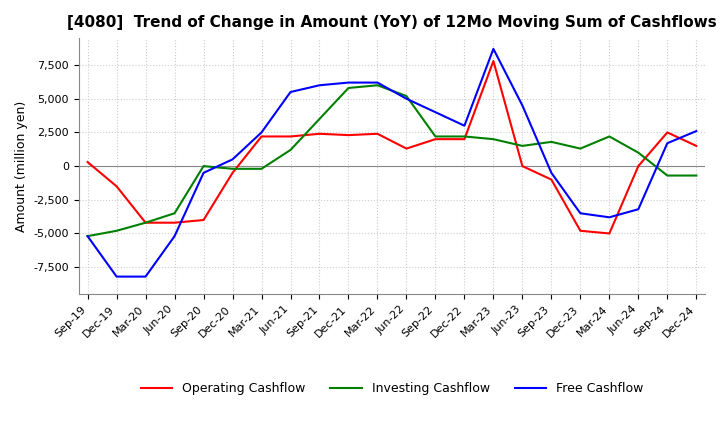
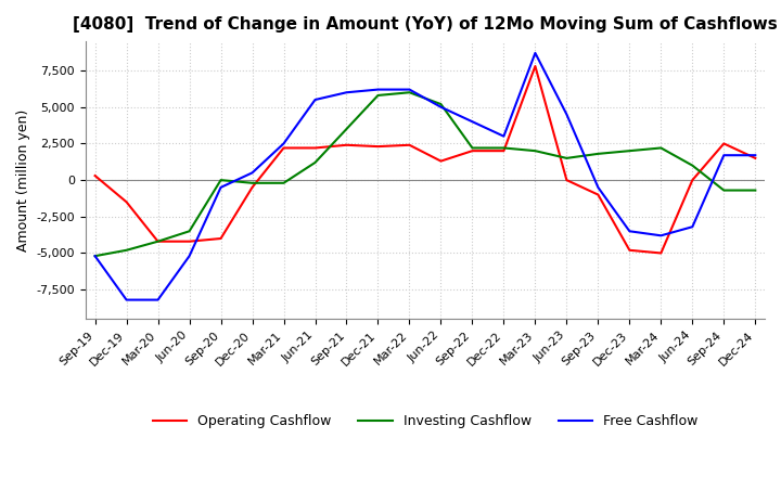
Investing Cashflow/Dec-23: 1,300 -> 2,000
Free Cashflow/Dec-24: 2,600 -> 1,700
